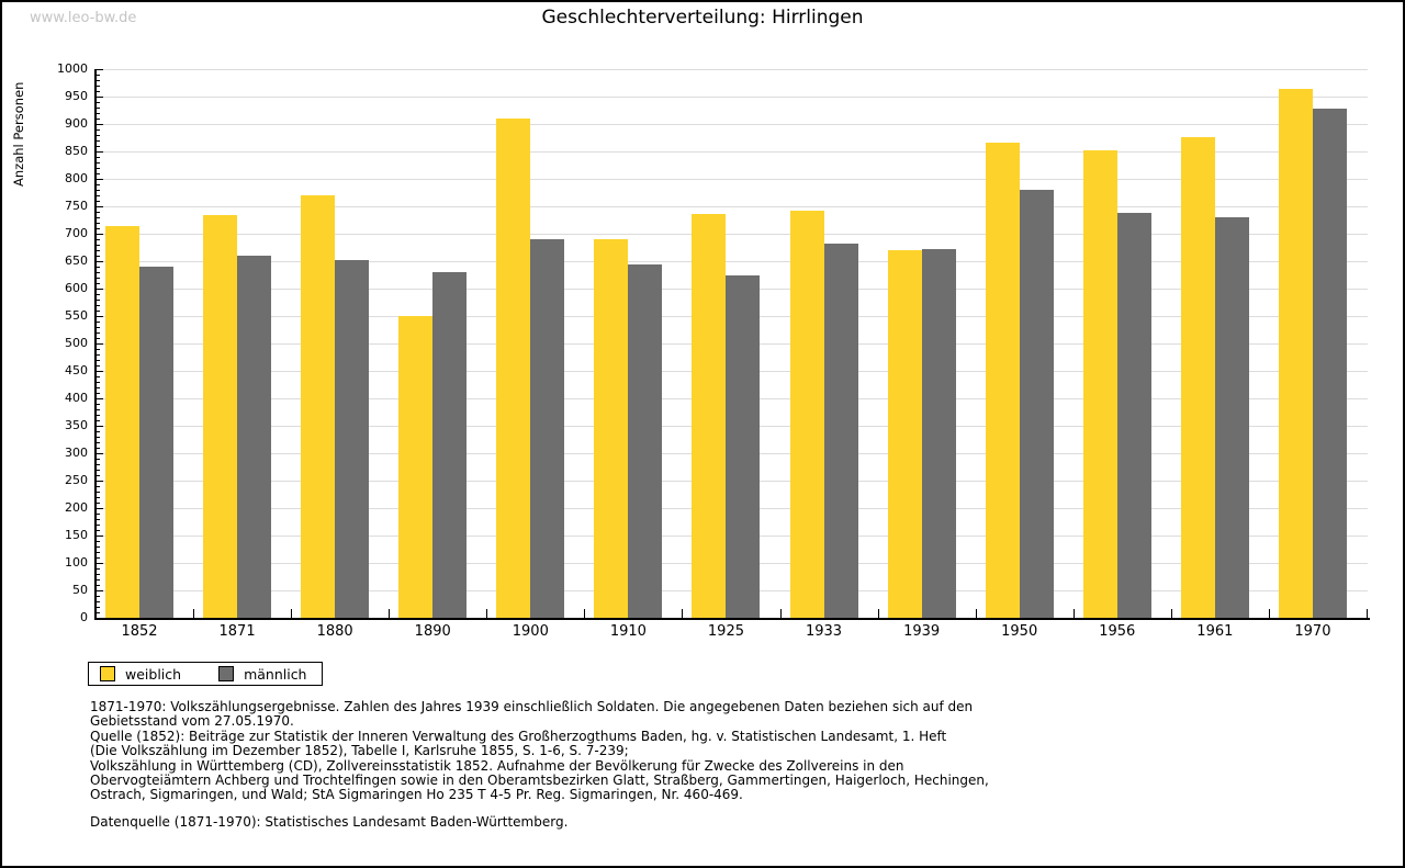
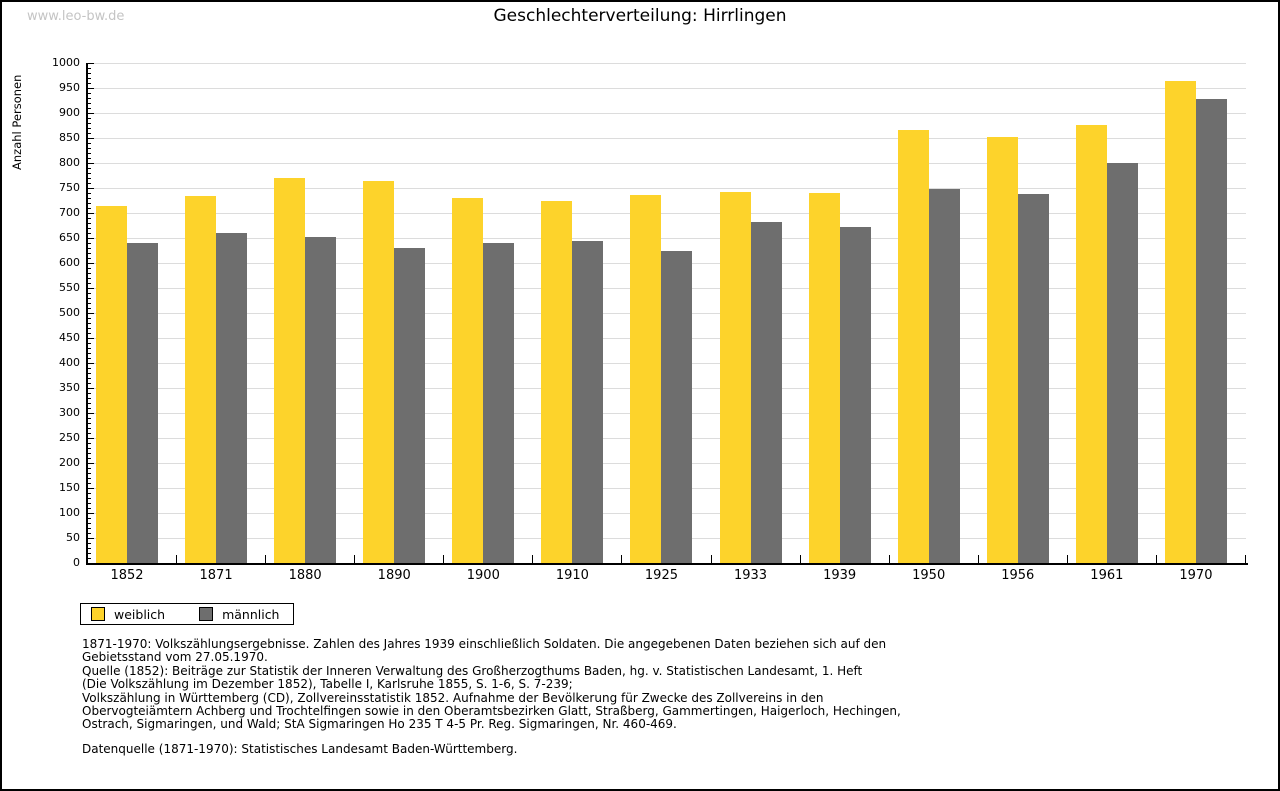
weiblich/1890: 550 -> 760
weiblich/1900: 910 -> 730
männlich/1900: 690 -> 640
weiblich/1910: 690 -> 720
weiblich/1939: 670 -> 740
männlich/1950: 780 -> 750
männlich/1961: 730 -> 800
